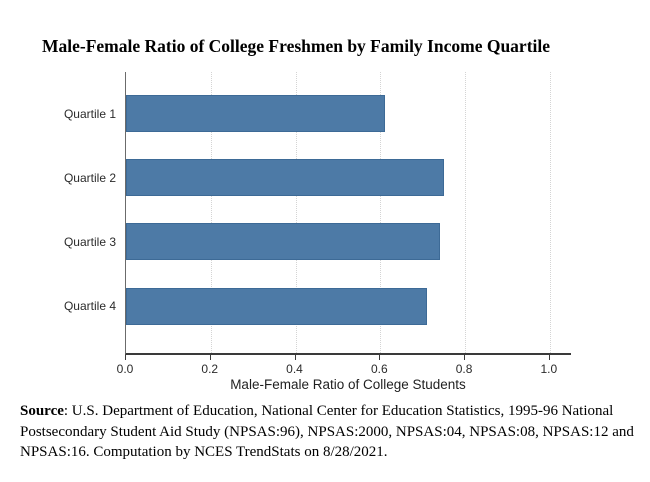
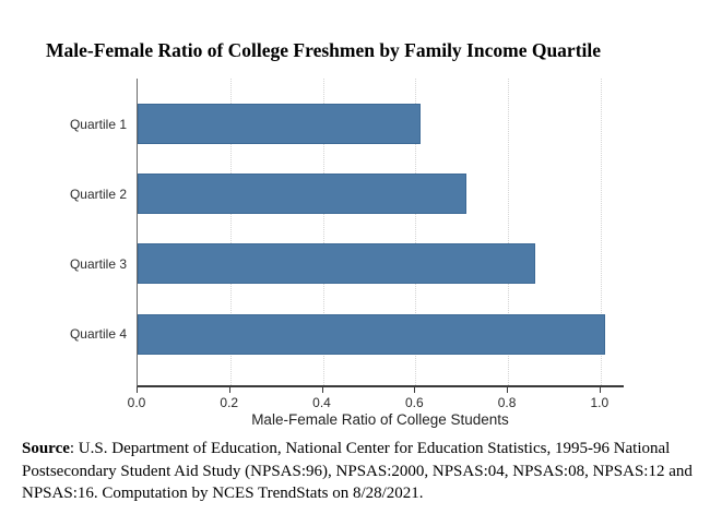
Quartile 2: 0.75 -> 0.71
Quartile 3: 0.74 -> 0.86
Quartile 4: 0.71 -> 1.01
